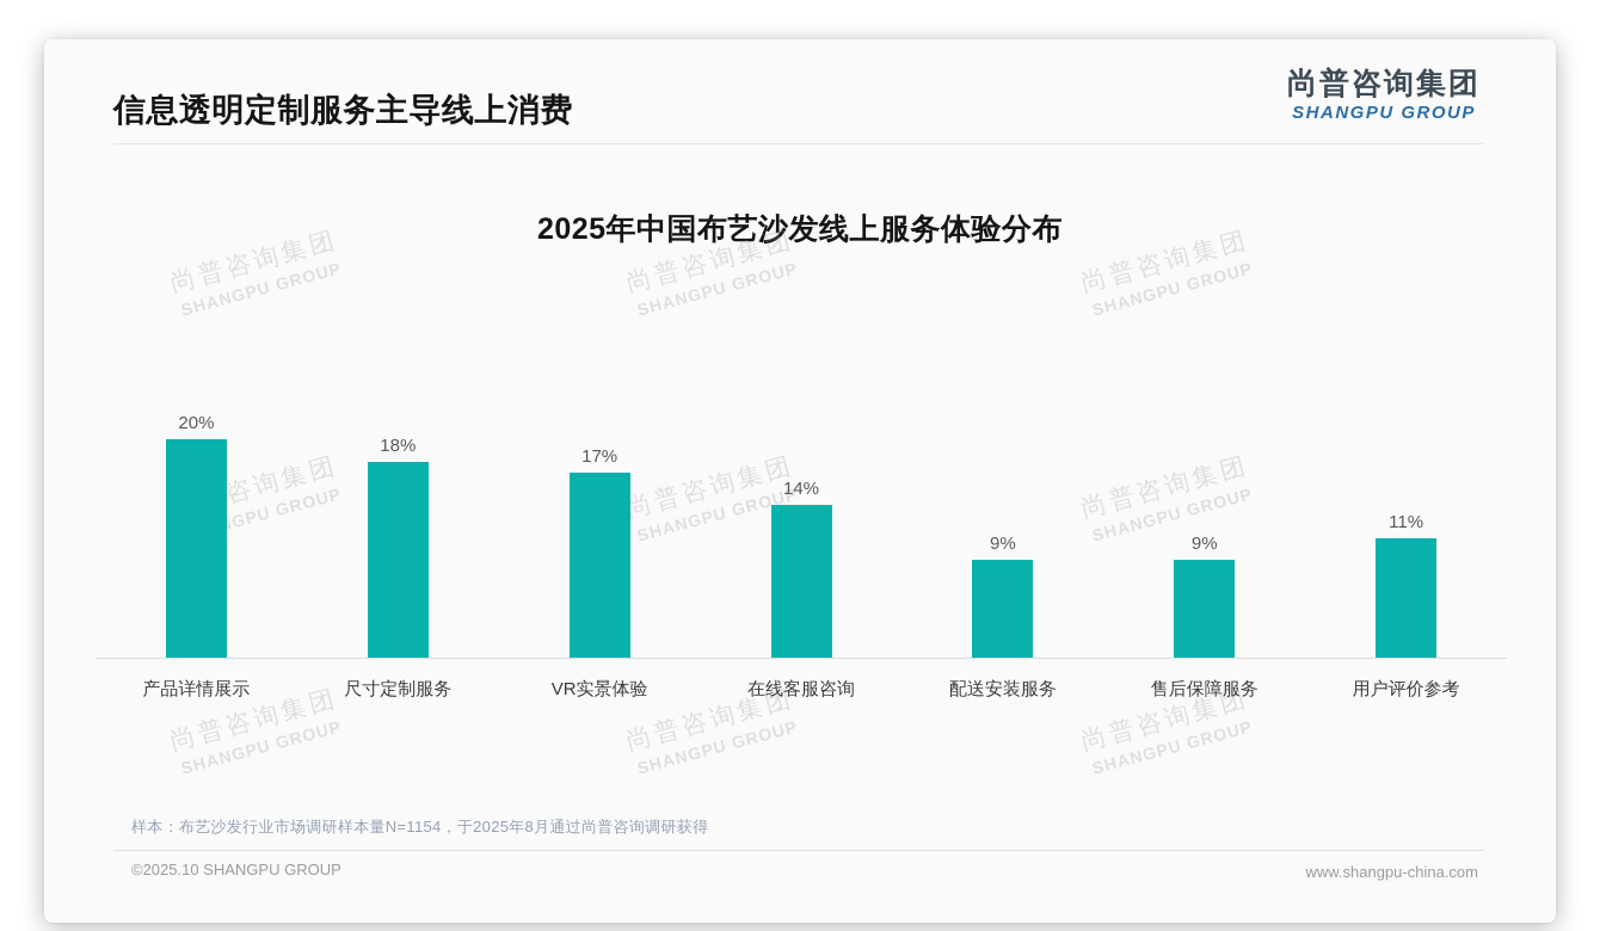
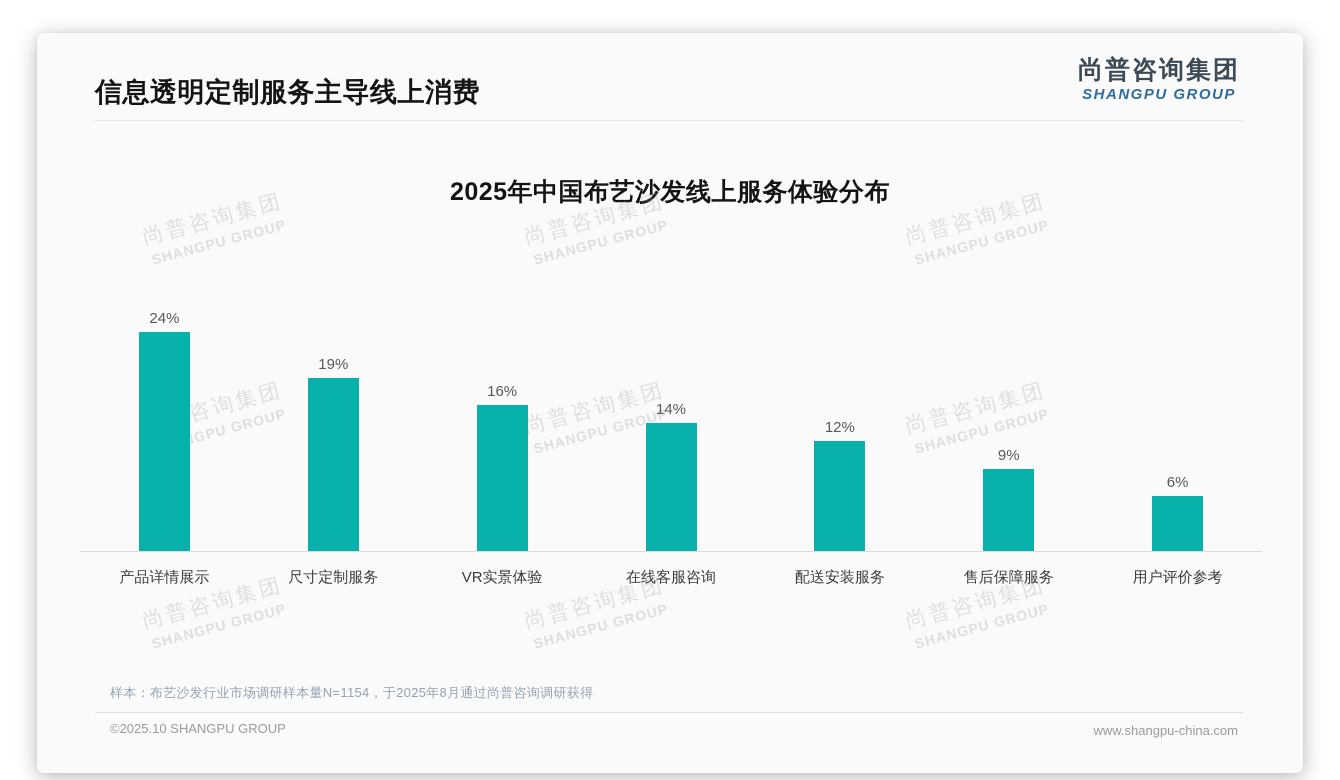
产品详情展示: 20% -> 24%
尺寸定制服务: 18% -> 19%
VR实景体验: 17% -> 16%
配送安装服务: 9% -> 12%
用户评价参考: 11% -> 6%
